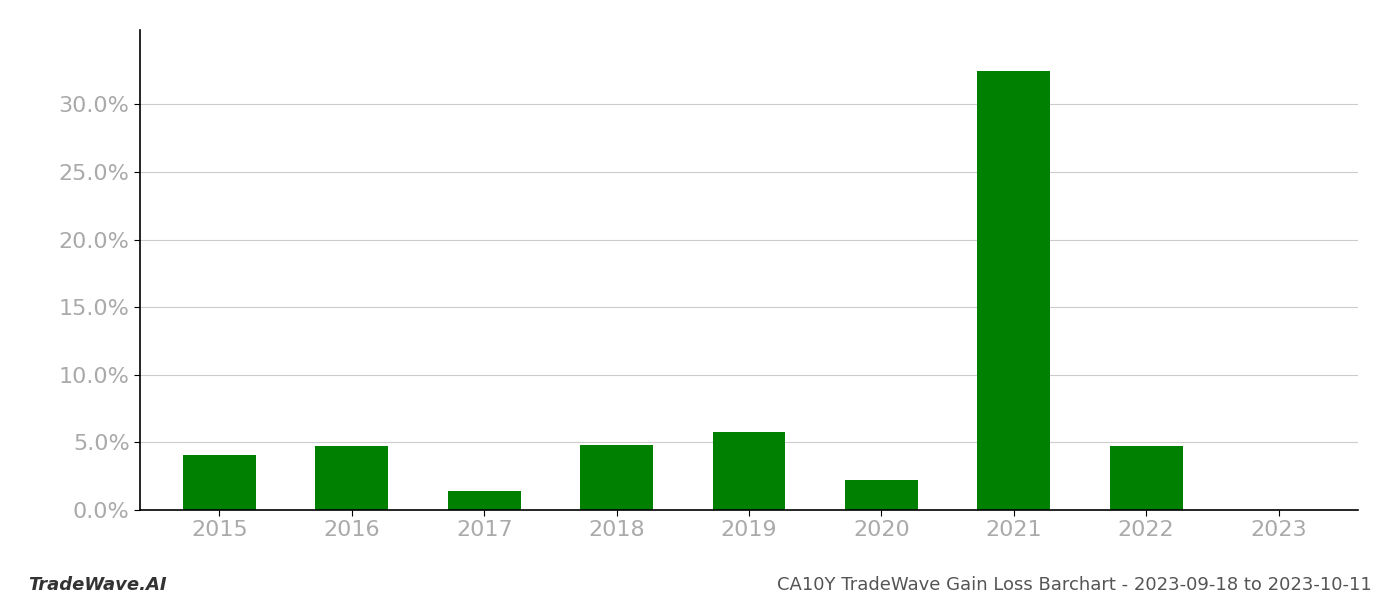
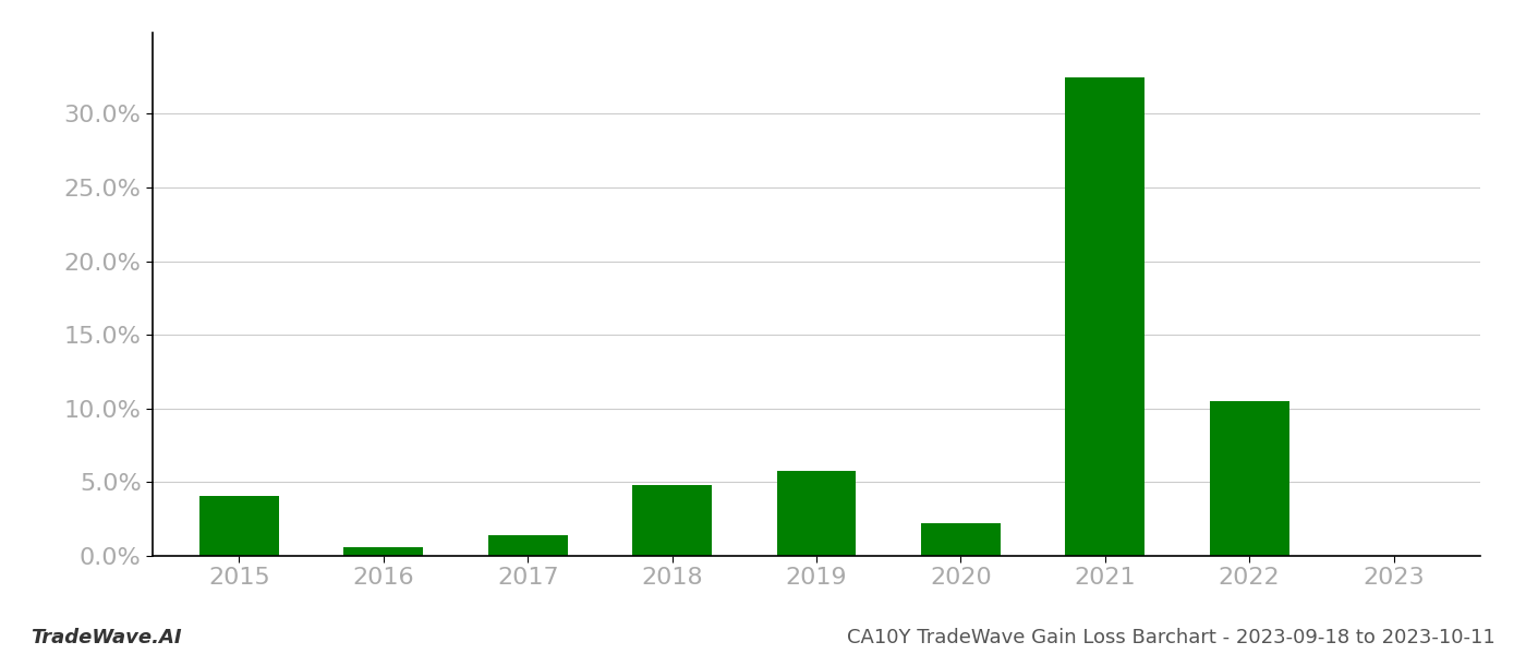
2016: 4.7% -> 0.6%
2022: 4.7% -> 10.5%
